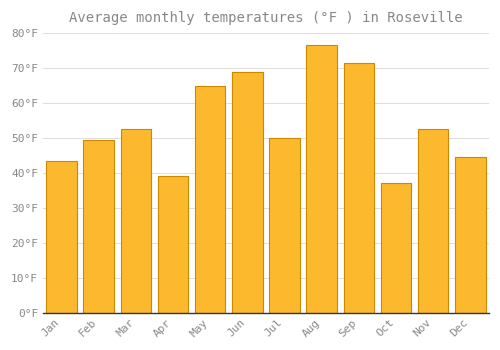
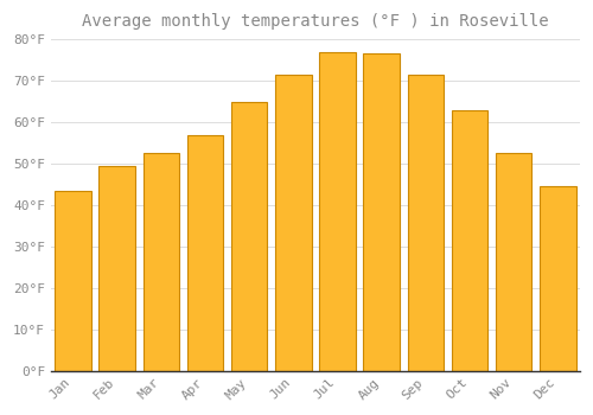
Apr: 39.0°F -> 57.0°F
Jun: 69.0°F -> 71.5°F
Jul: 50.0°F -> 77.0°F
Oct: 37.0°F -> 63.0°F
